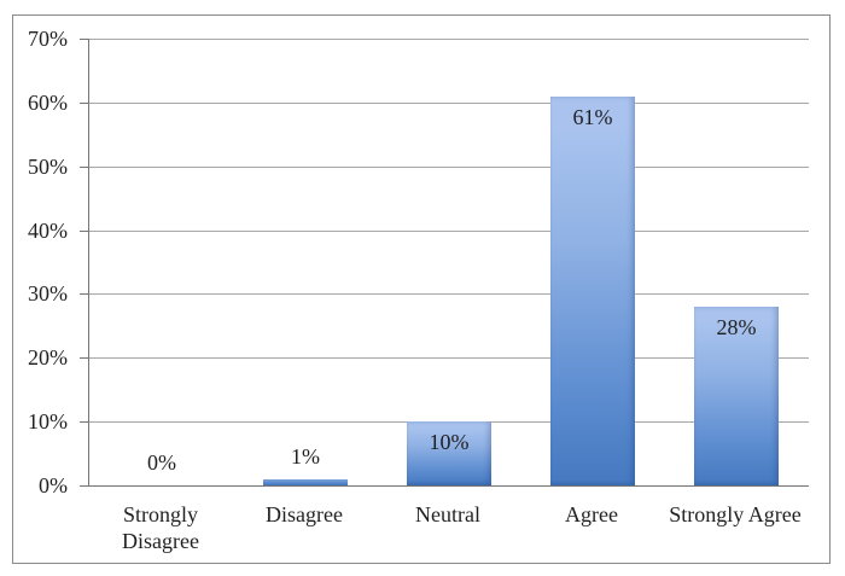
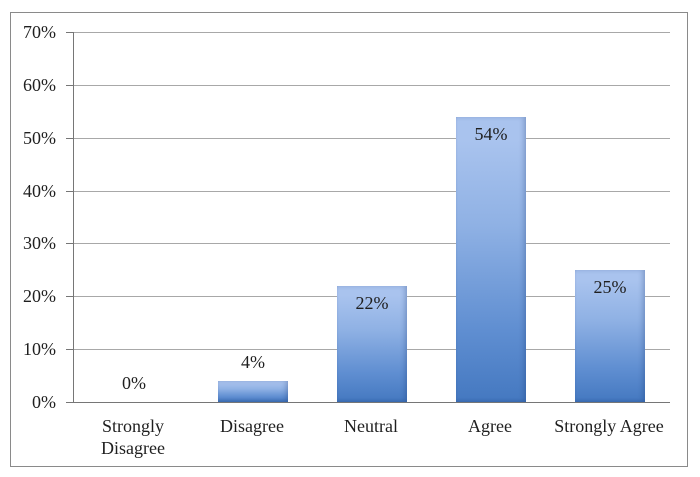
Disagree: 1% -> 4%
Neutral: 10% -> 22%
Agree: 61% -> 54%
Strongly Agree: 28% -> 25%
